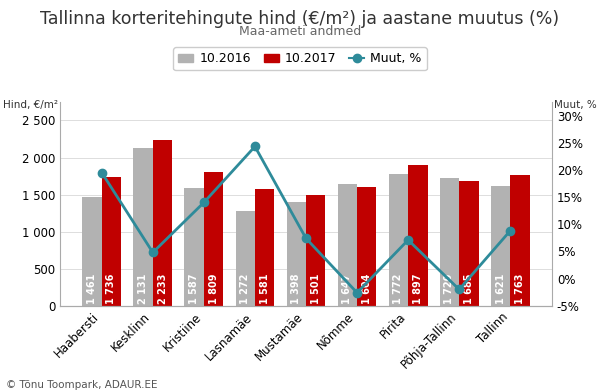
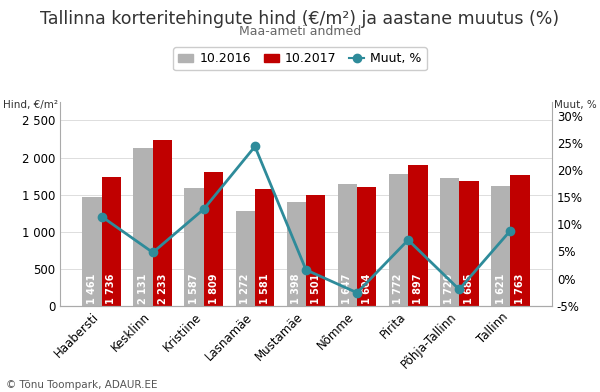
Muut, %/Haabersti: 19.5% -> 11.4%
Muut, %/Kristiine: 14.0% -> 12.8%
Muut, %/Mustamäe: 7.4% -> 1.6%
